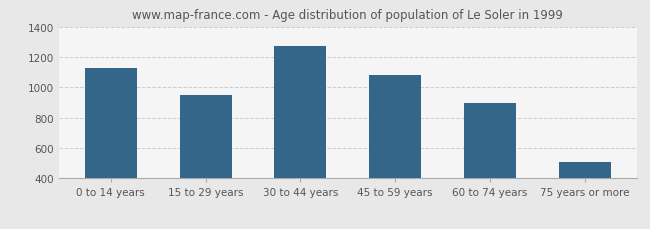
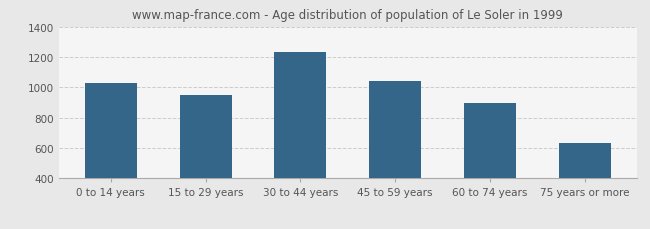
0 to 14 years: 1130 -> 1030
30 to 44 years: 1280 -> 1230
45 to 59 years: 1080 -> 1040
75 years or more: 510 -> 630
